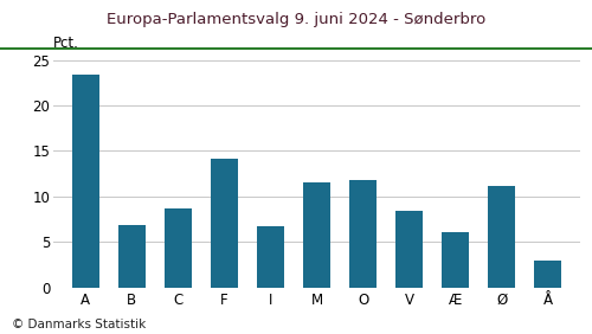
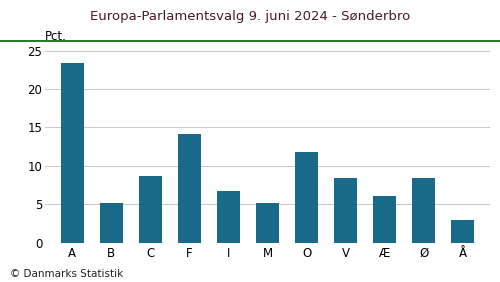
B: 6.8 -> 5.1
M: 11.6 -> 5.1
Ø: 11.2 -> 8.4
